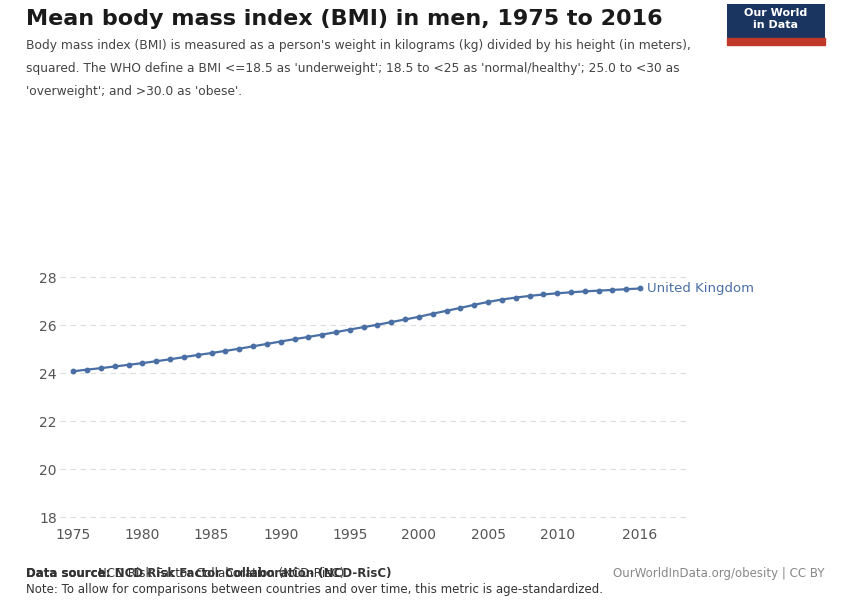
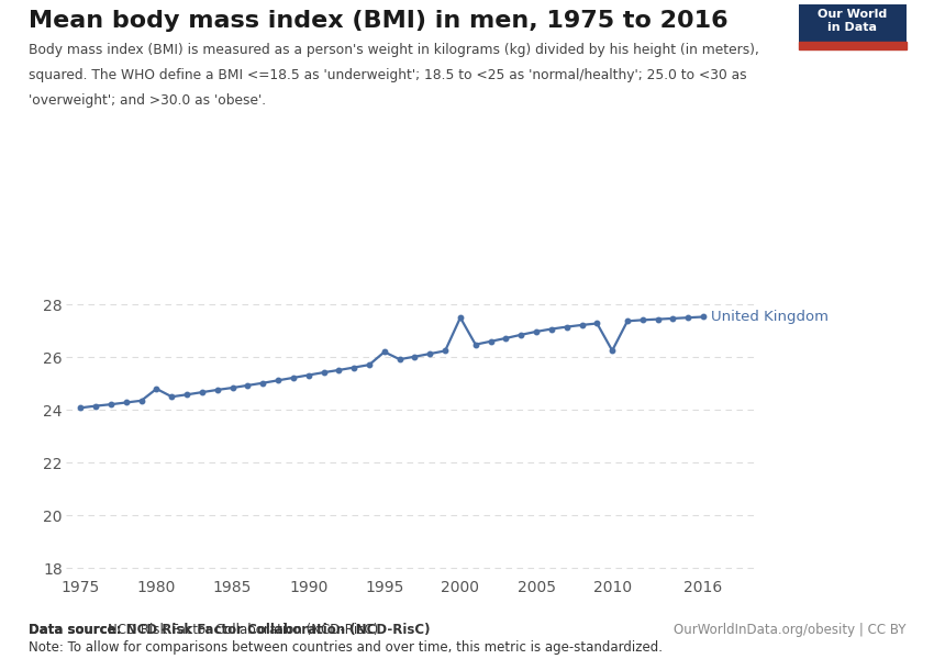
1980: 24.42 -> 24.80
1995: 25.82 -> 26.20
2000: 26.35 -> 27.50
2010: 27.33 -> 26.25
